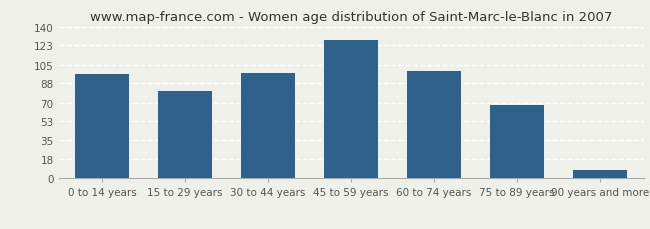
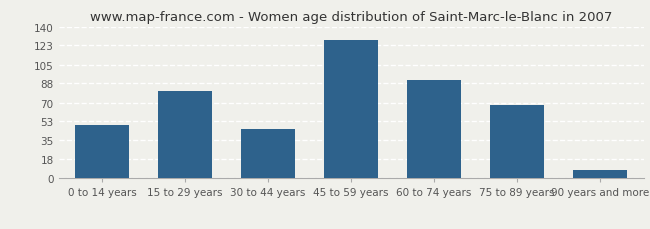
0 to 14 years: 96 -> 49
30 to 44 years: 97 -> 46
60 to 74 years: 99 -> 91
